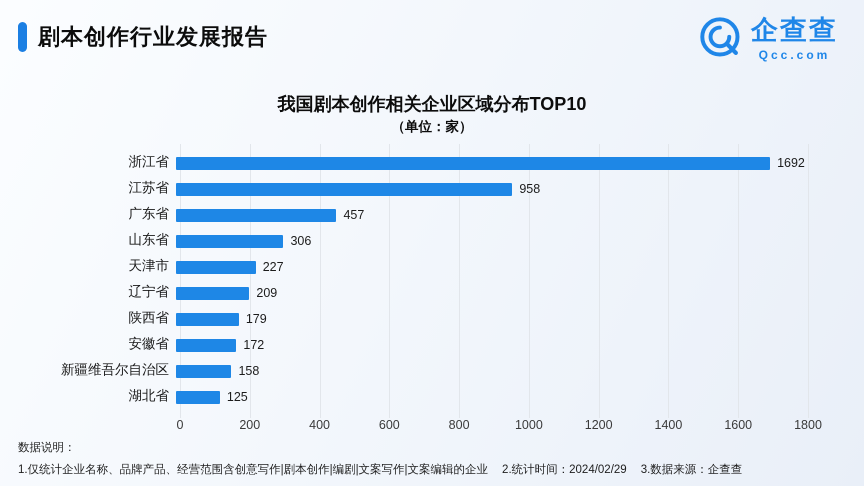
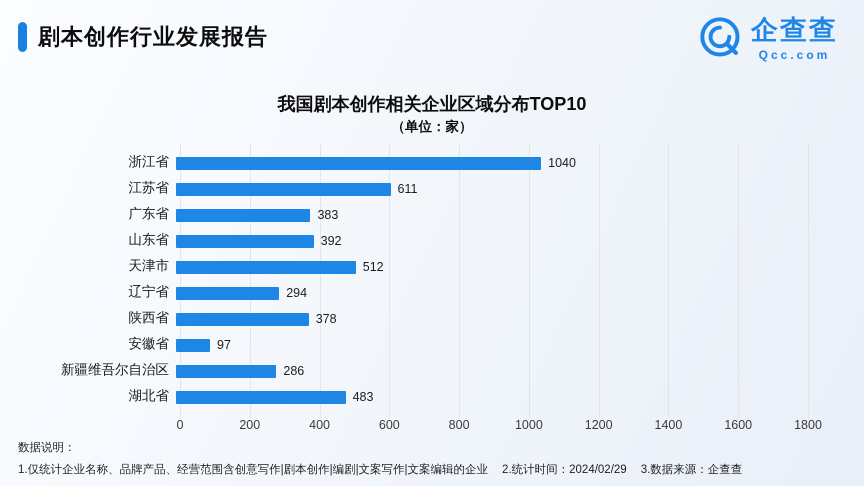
浙江省: 1692 -> 1040
江苏省: 958 -> 611
广东省: 457 -> 383
山东省: 306 -> 392
天津市: 227 -> 512
辽宁省: 209 -> 294
陕西省: 179 -> 378
安徽省: 172 -> 97
新疆维吾尔自治区: 158 -> 286
湖北省: 125 -> 483
